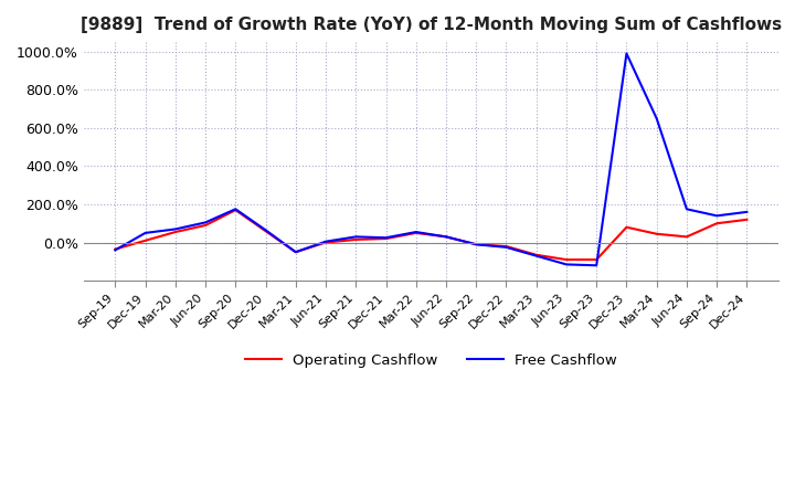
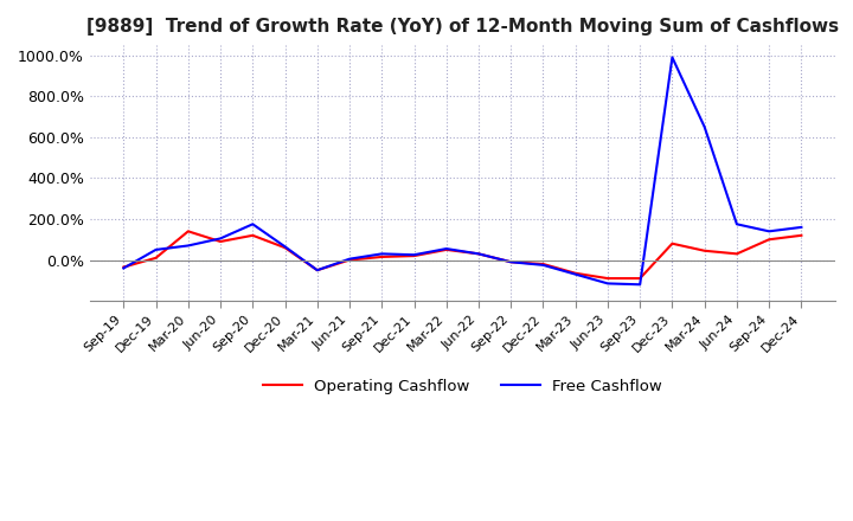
Operating Cashflow/Mar-20: 60% -> 140%
Operating Cashflow/Sep-20: 170% -> 120%
